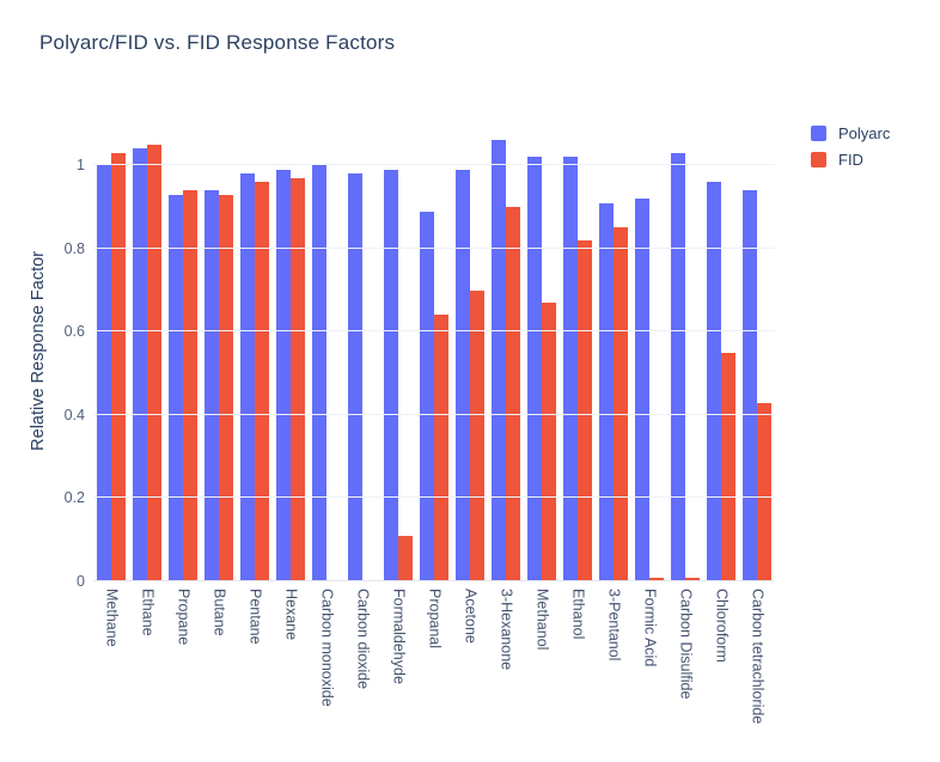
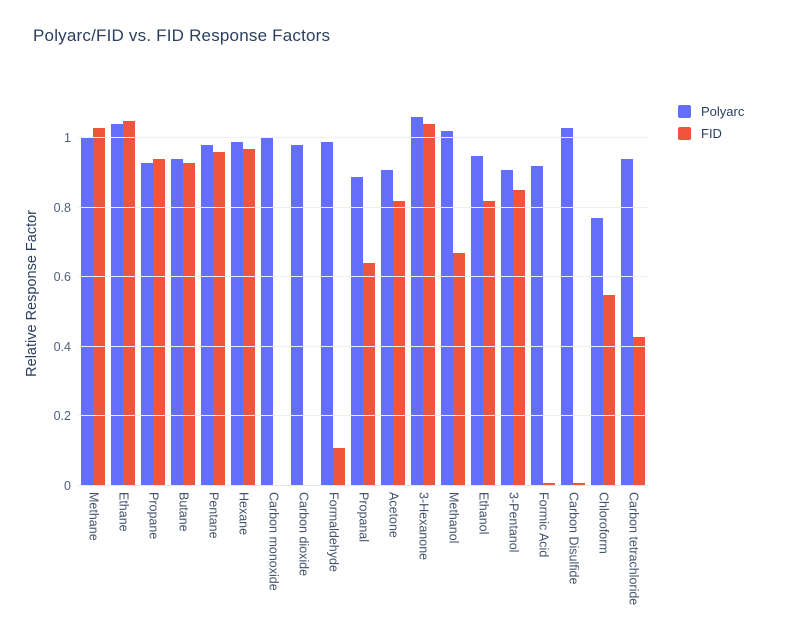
Polyarc/Acetone: 0.99 -> 0.91
FID/Acetone: 0.70 -> 0.82
FID/3-Hexanone: 0.90 -> 1.04
Polyarc/Ethanol: 1.02 -> 0.95
Polyarc/Chloroform: 0.96 -> 0.77
